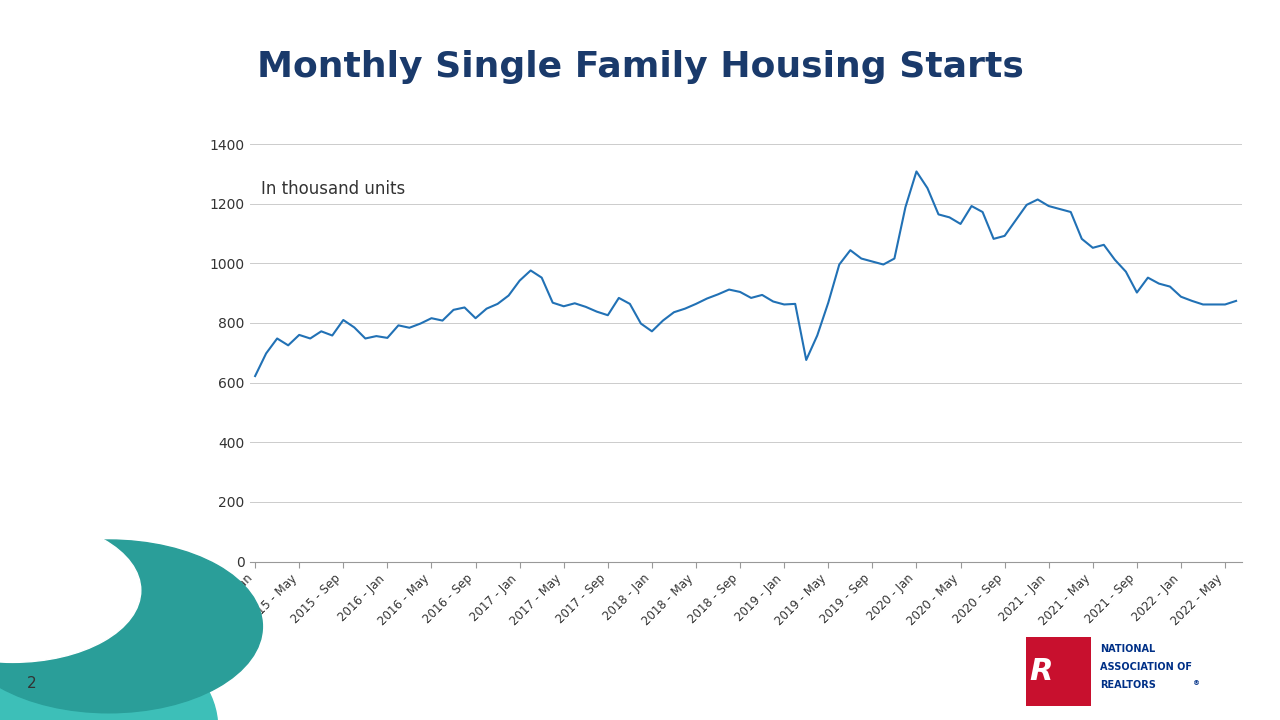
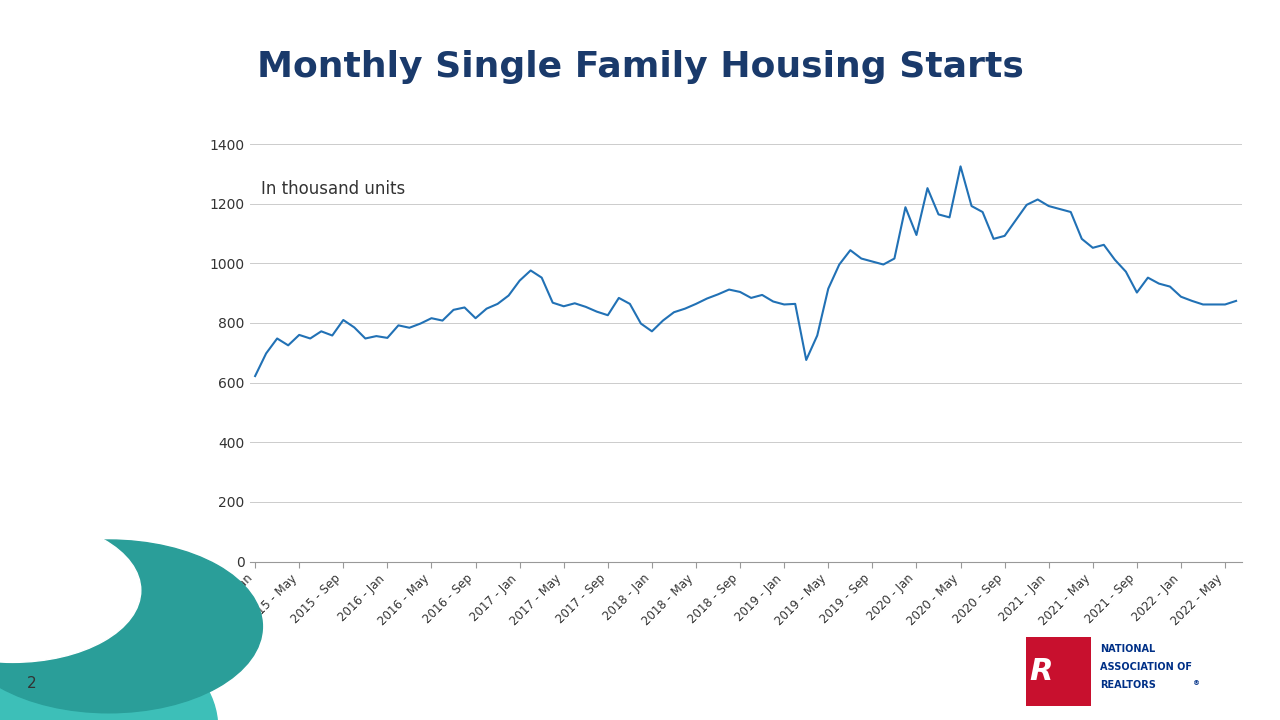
2019 - May: 868 -> 915
2020 - Jan: 1308 -> 1095
2020 - May: 1132 -> 1325
